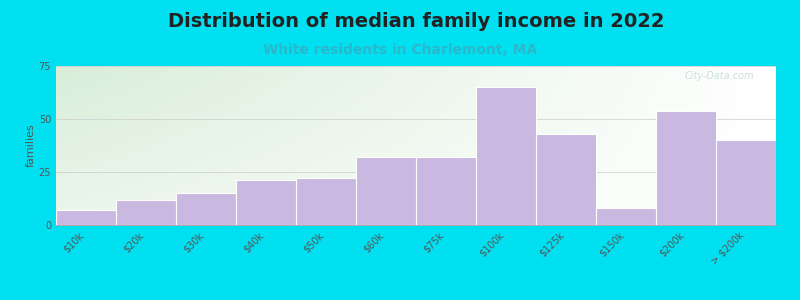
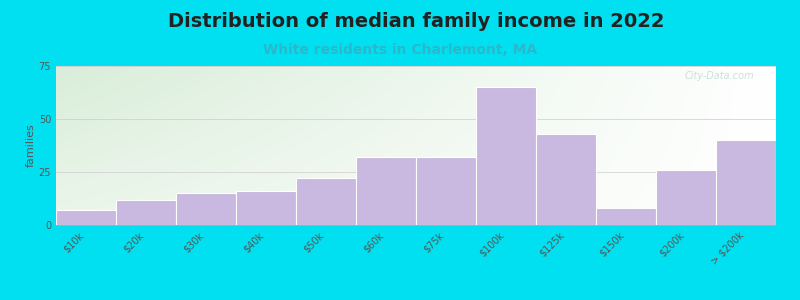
$40k: 21 -> 16
$200k: 54 -> 26
